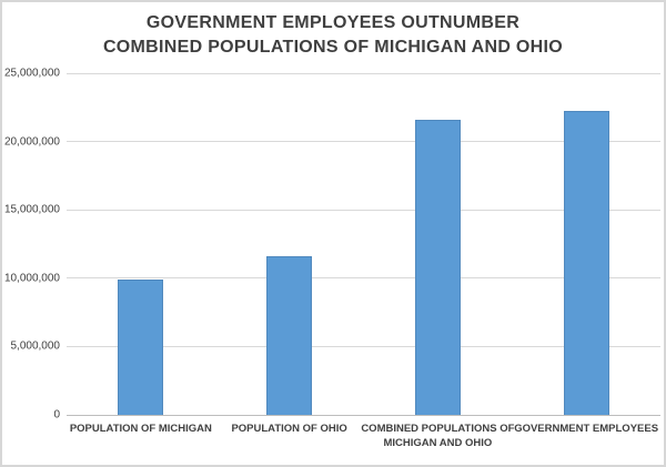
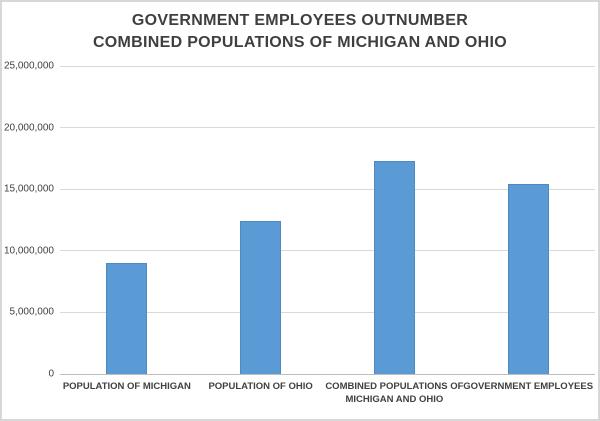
POPULATION OF MICHIGAN: 9900000 -> 9000000
POPULATION OF OHIO: 11600000 -> 12400000
COMBINED POPULATIONS OF MICHIGAN AND OHIO: 21600000 -> 17300000
GOVERNMENT EMPLOYEES: 22200000 -> 15400000
